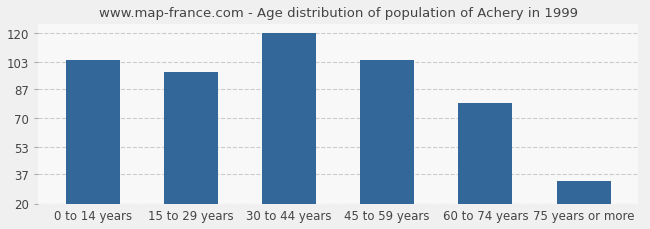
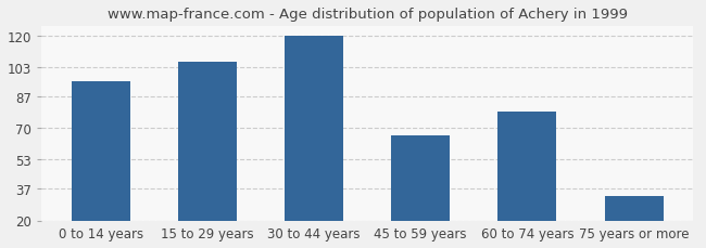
0 to 14 years: 104 -> 95
15 to 29 years: 97 -> 106
45 to 59 years: 104 -> 66
